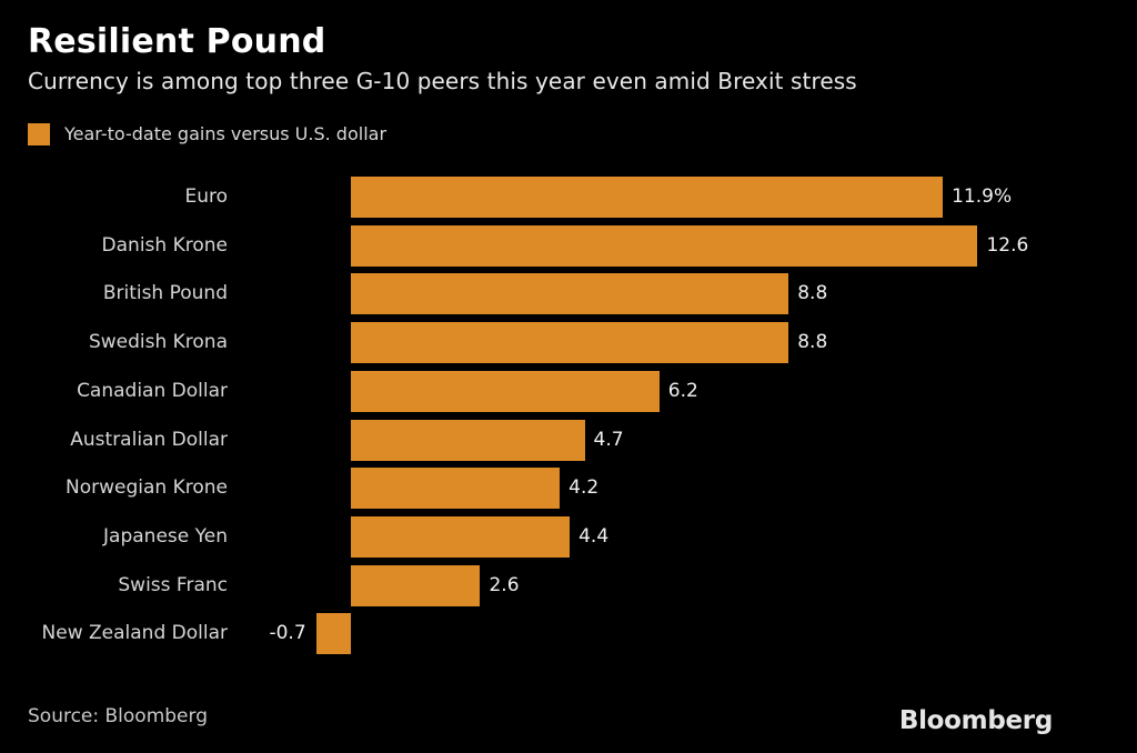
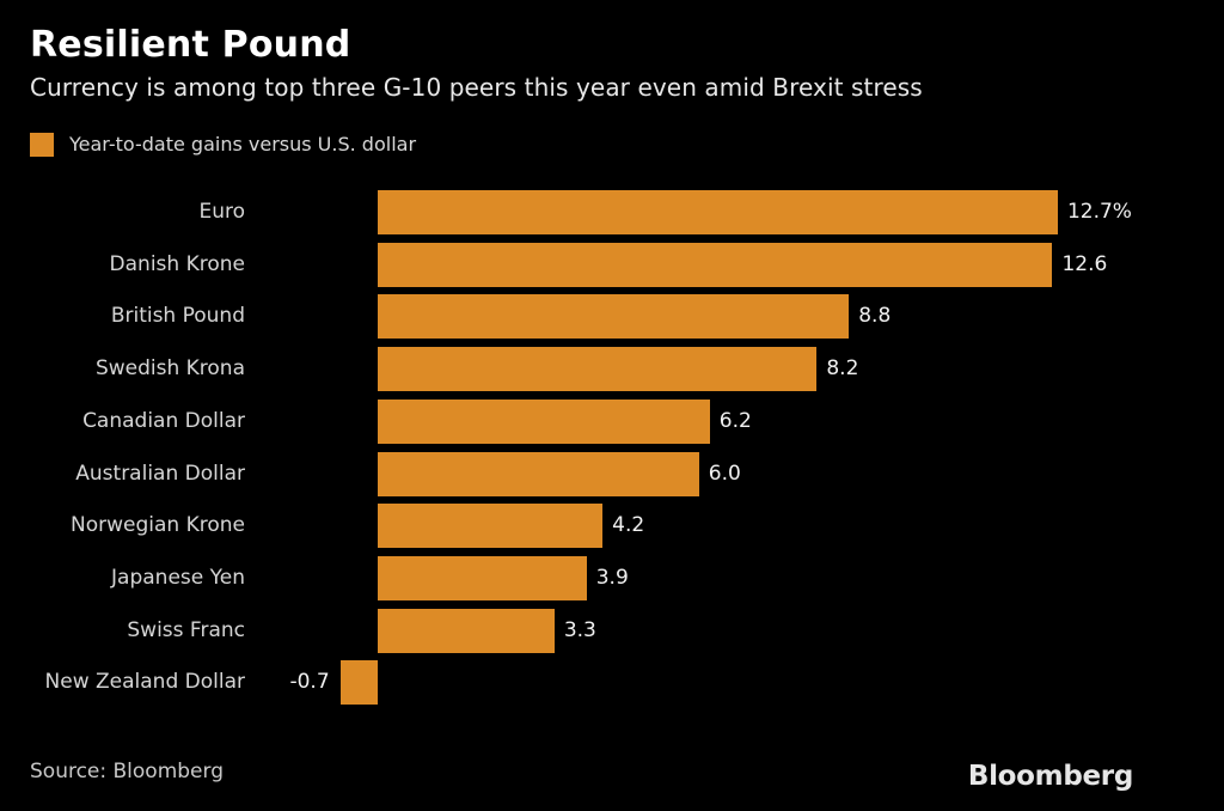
Euro: 11.9% -> 12.7%
Swedish Krona: 8.8 -> 8.2
Australian Dollar: 4.7 -> 6.0
Japanese Yen: 4.4 -> 3.9
Swiss Franc: 2.6 -> 3.3
